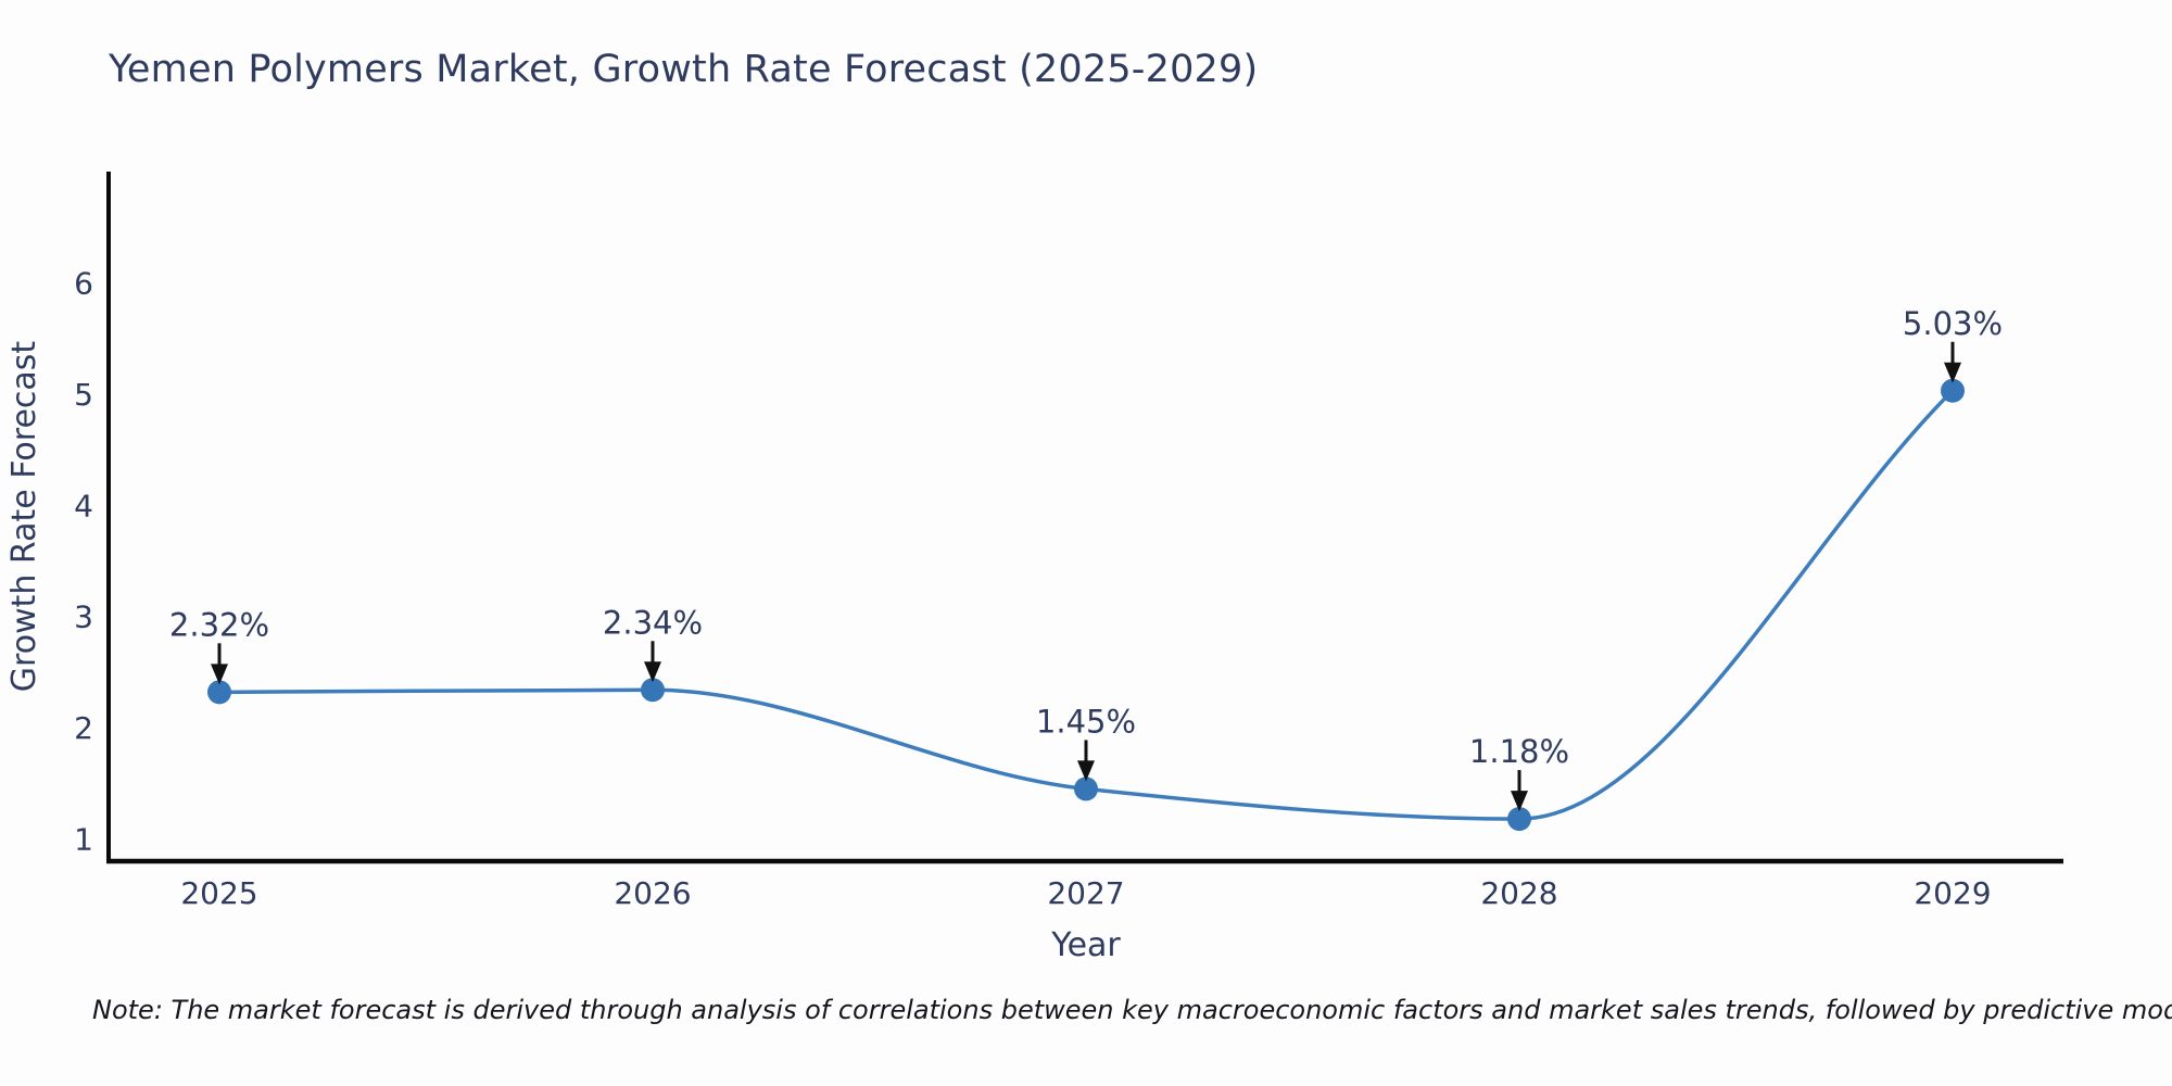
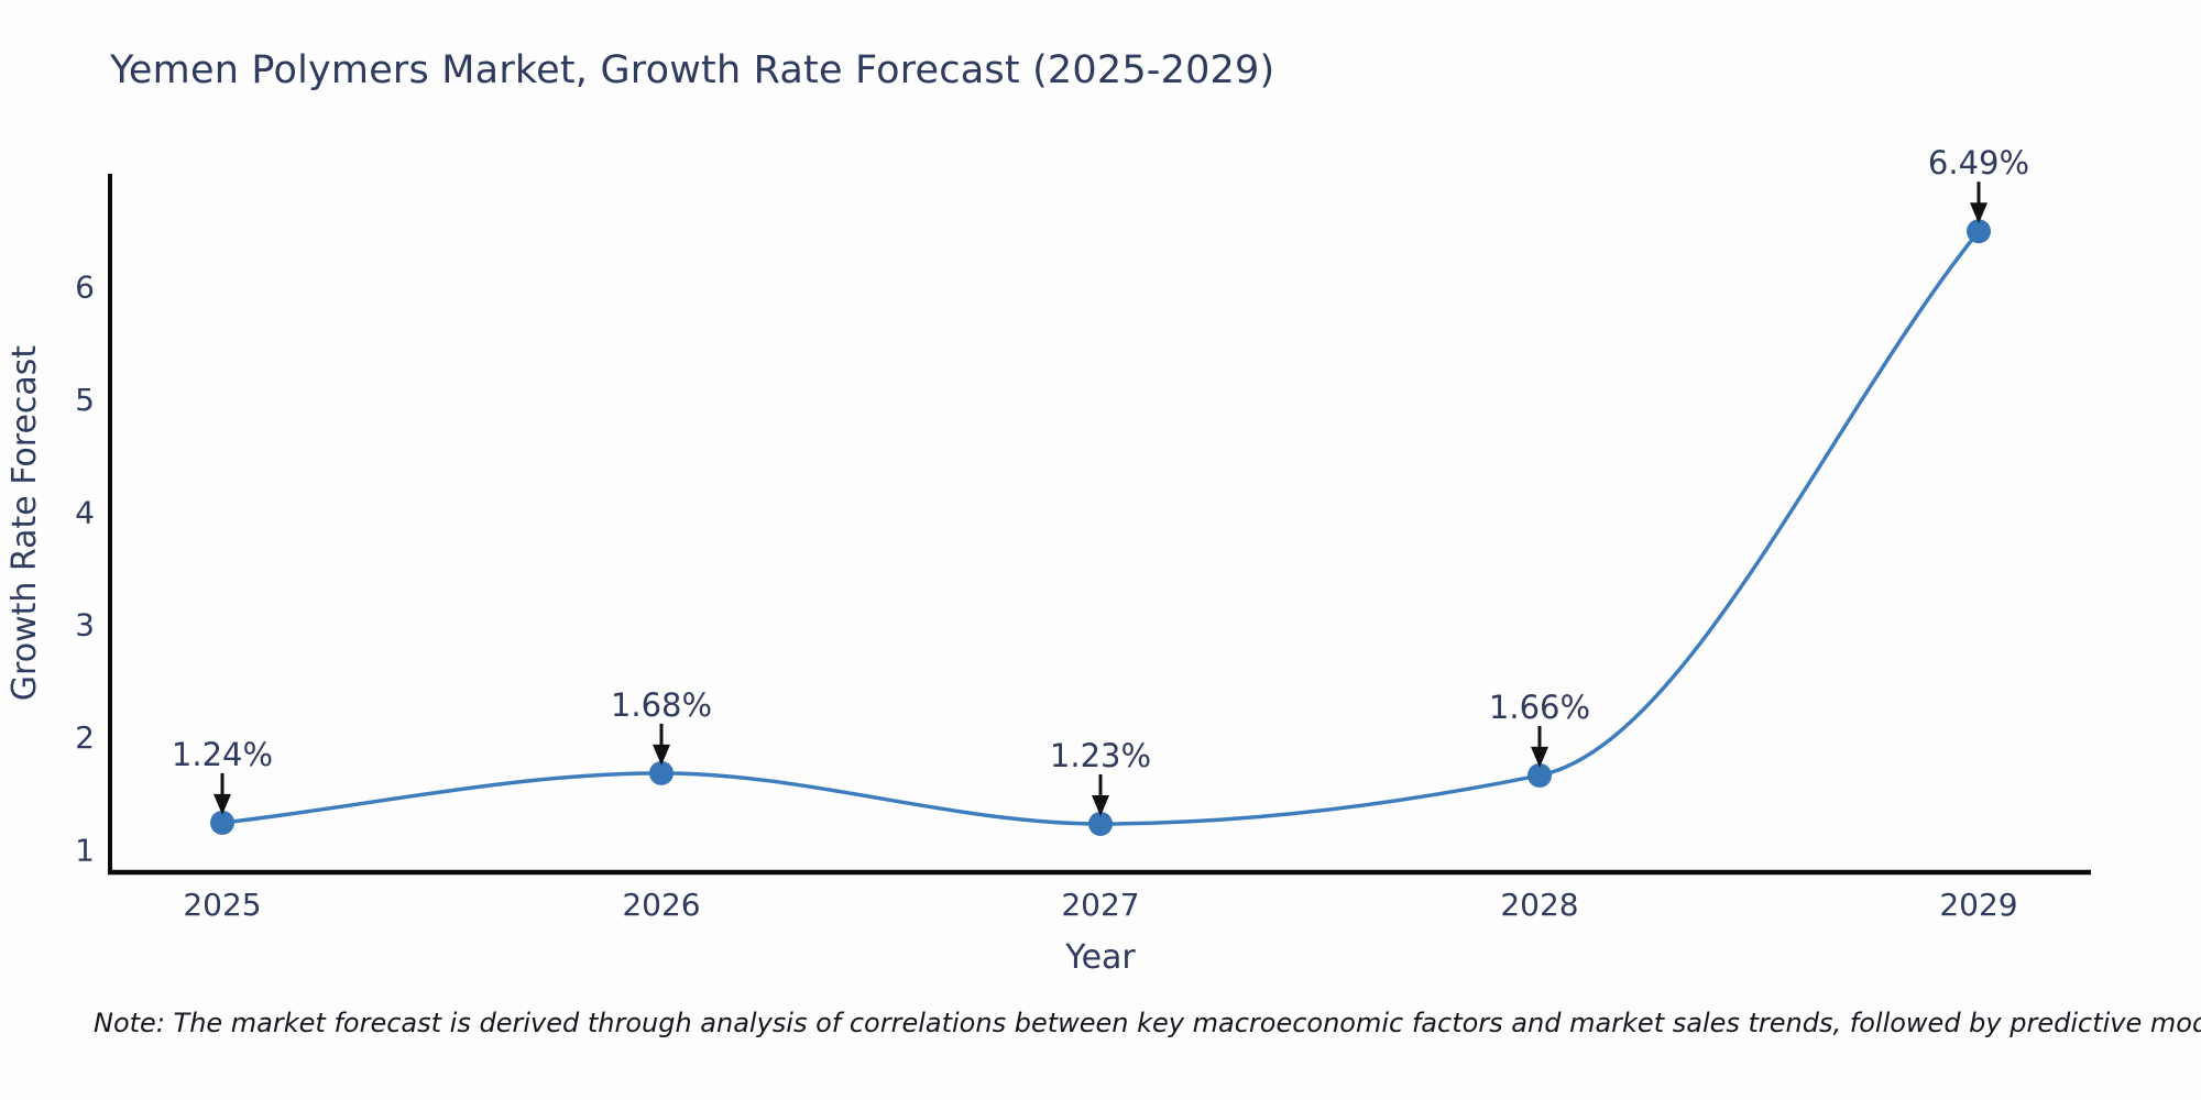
2025: 2.32% -> 1.24%
2026: 2.34% -> 1.68%
2027: 1.45% -> 1.23%
2028: 1.18% -> 1.66%
2029: 5.03% -> 6.49%
